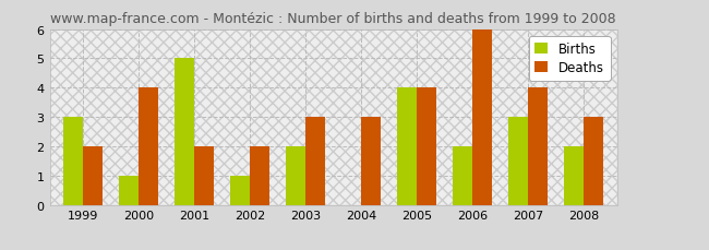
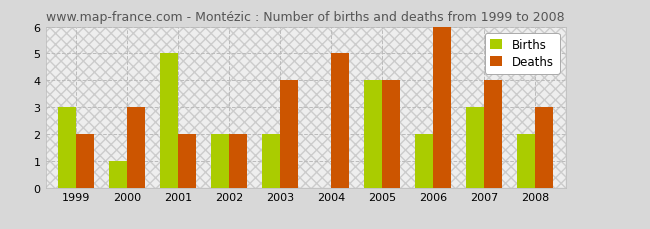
Deaths/2000: 4 -> 3
Births/2002: 1 -> 2
Deaths/2003: 3 -> 4
Deaths/2004: 3 -> 5
